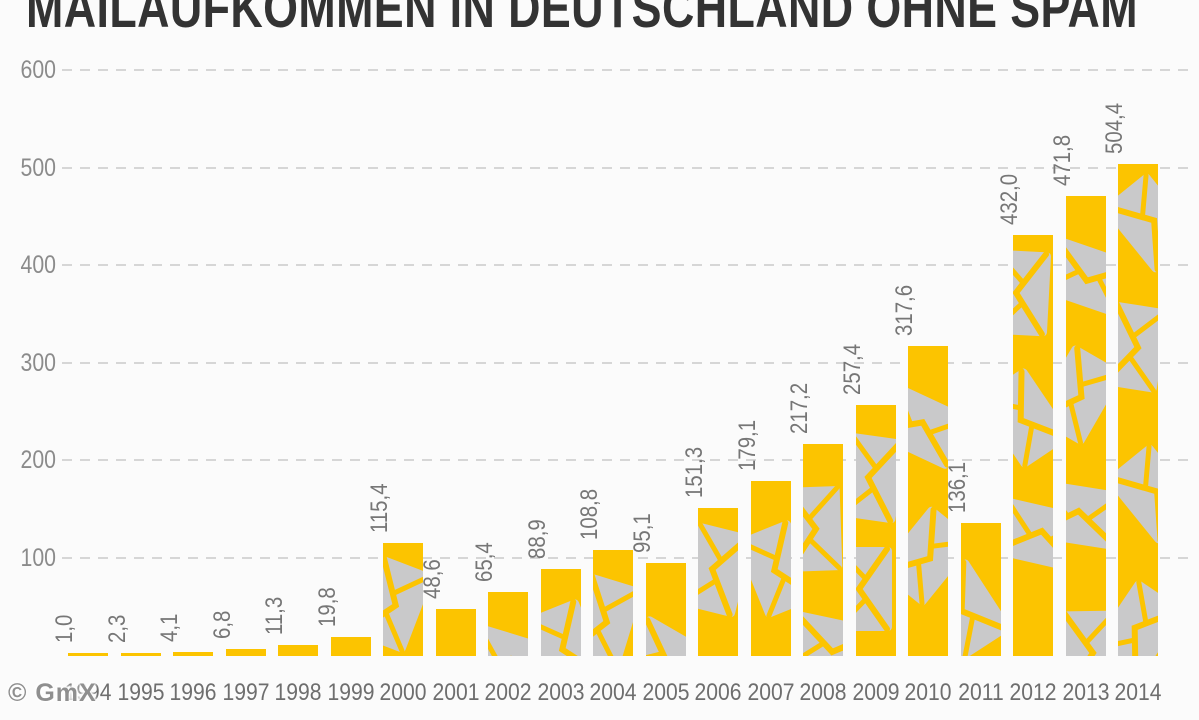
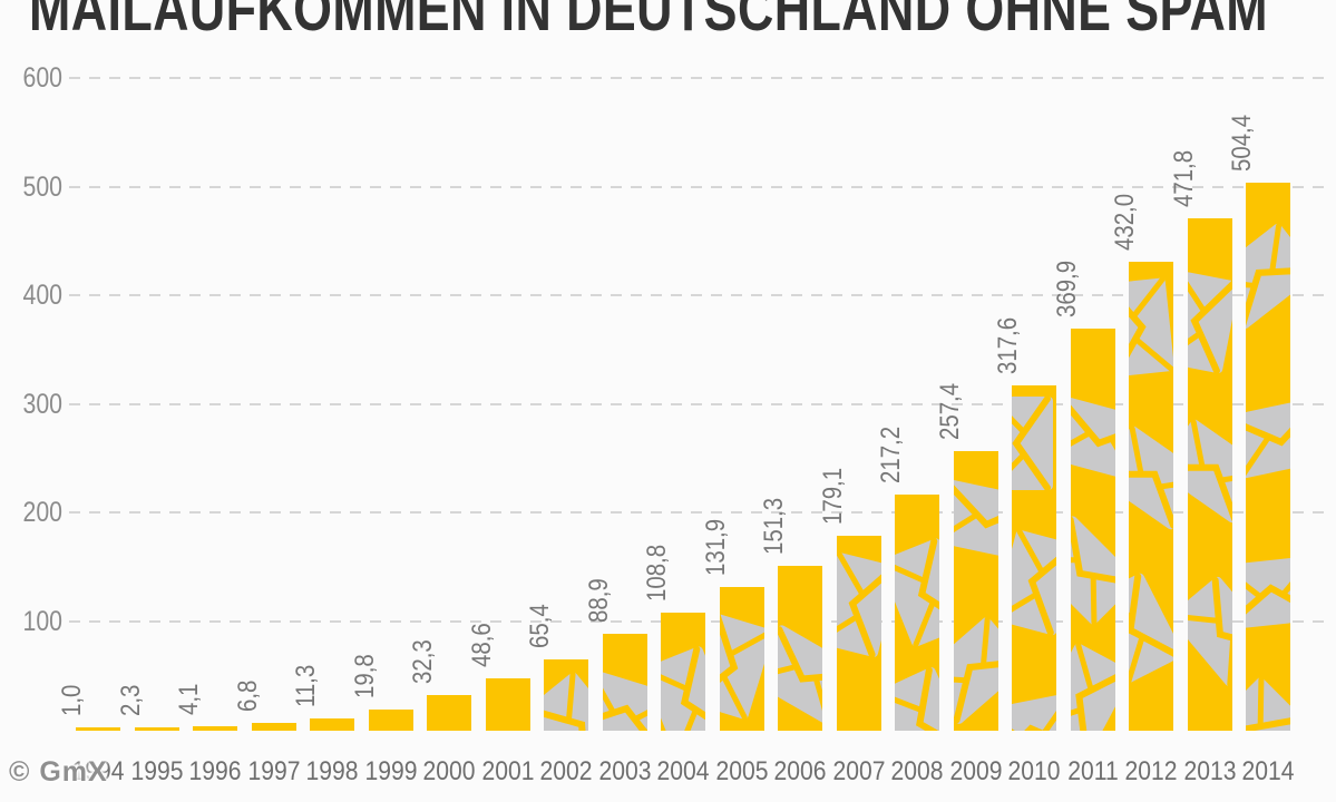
2000: 115,4 -> 32,3
2005: 95,1 -> 131,9
2011: 136,1 -> 369,9
